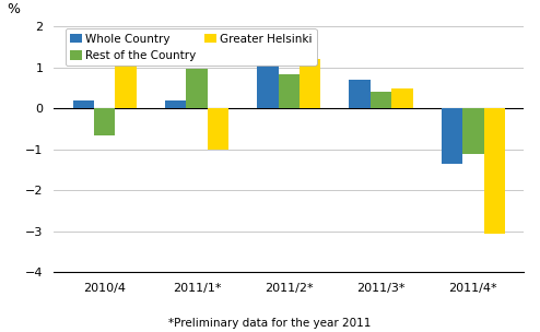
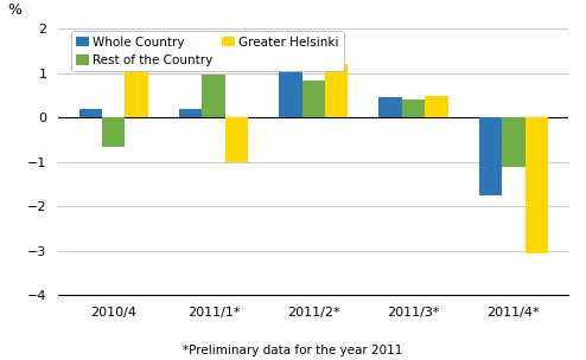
Whole Country/2011/3*: 0.70 -> 0.45
Whole Country/2011/4*: -1.35 -> -1.75
